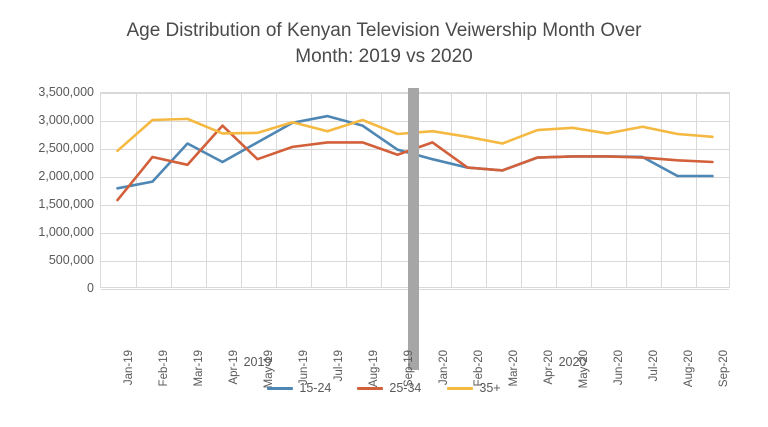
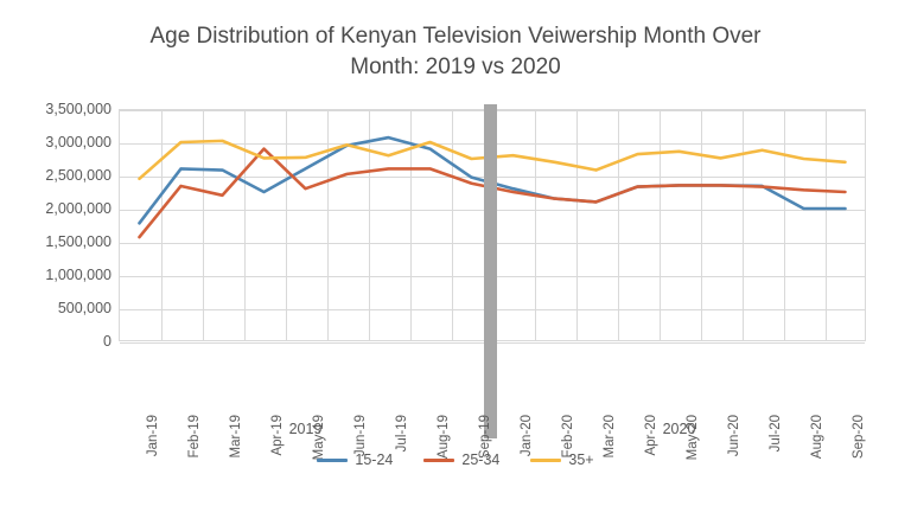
15-24/Feb-19: 1900000 -> 2600000
25-34/Jan-20: 2600000 -> 2200000
